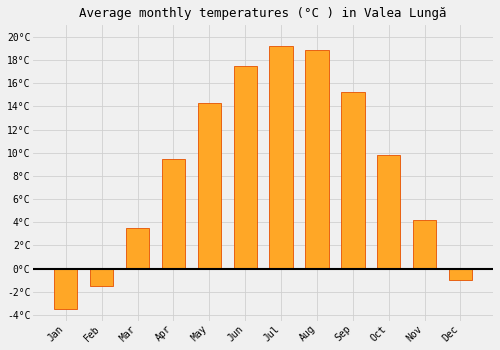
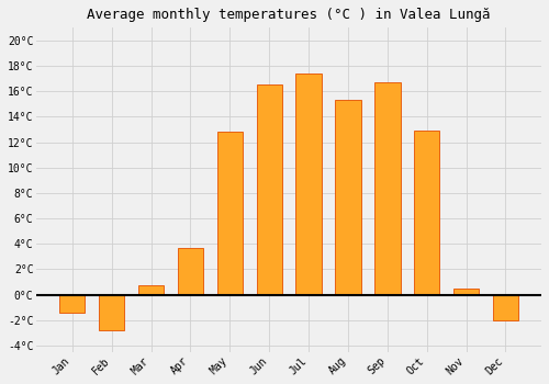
Jan: -3.5°C -> -1.4°C
Feb: -1.5°C -> -2.8°C
Mar: 3.5°C -> 0.7°C
Apr: 9.5°C -> 3.7°C
May: 14.3°C -> 12.8°C
Jun: 17.5°C -> 16.5°C
Jul: 19.2°C -> 17.4°C
Aug: 18.9°C -> 15.3°C
Sep: 15.2°C -> 16.7°C
Oct: 9.8°C -> 12.9°C
Nov: 4.2°C -> 0.5°C
Dec: -1.0°C -> -2.0°C
